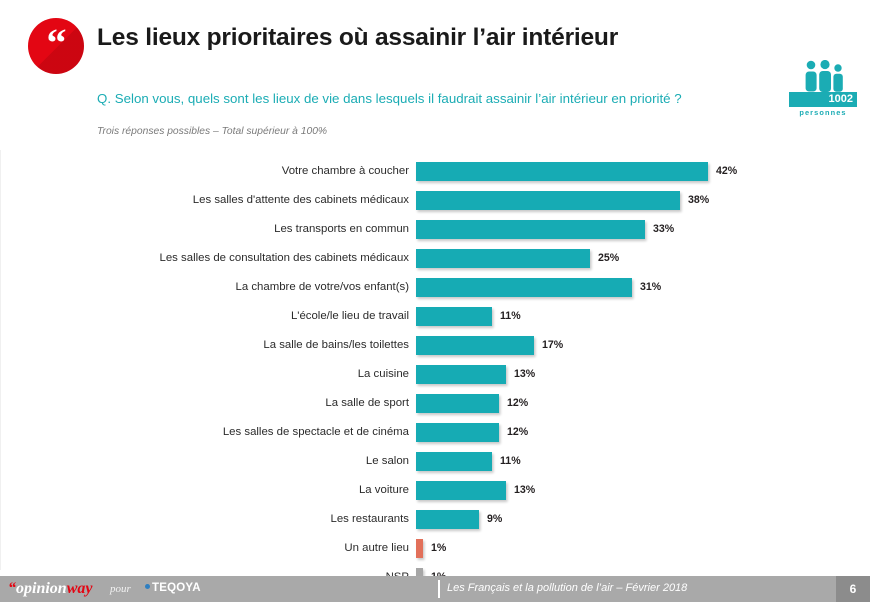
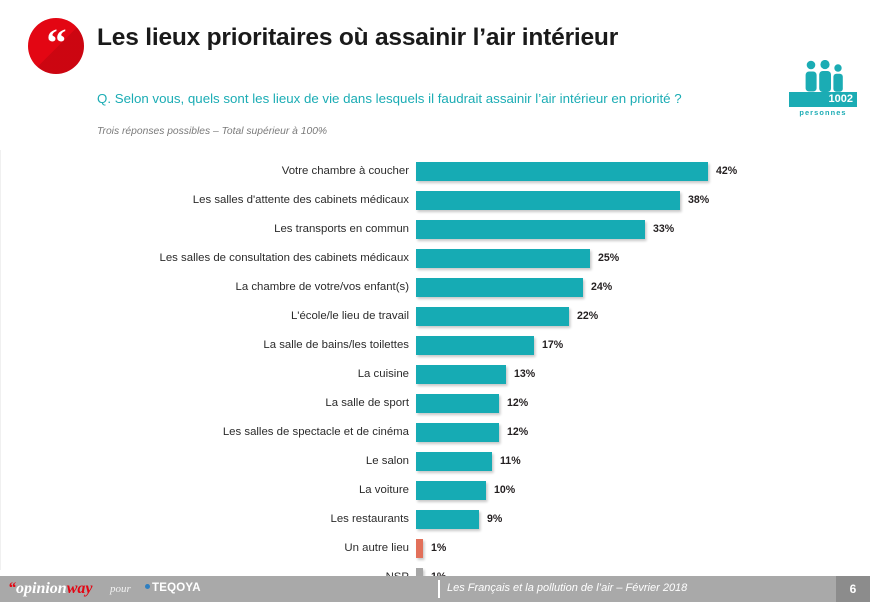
La chambre de votre/vos enfant(s): 31% -> 24%
L'école/le lieu de travail: 11% -> 22%
La voiture: 13% -> 10%
